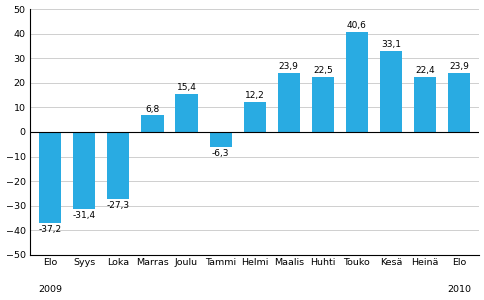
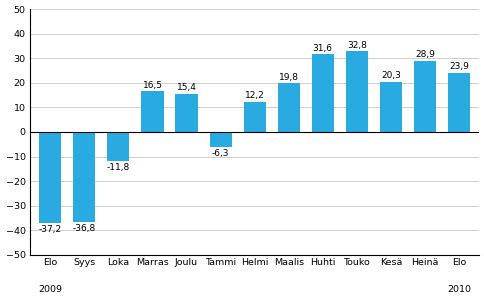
Syys: -31,4 -> -36,8
Loka: -27,3 -> -11,8
Marras: 6,8 -> 16,5
Maalis: 23,9 -> 19,8
Huhti: 22,5 -> 31,6
Touko: 40,6 -> 32,8
Kesä: 33,1 -> 20,3
Heinä: 22,4 -> 28,9
